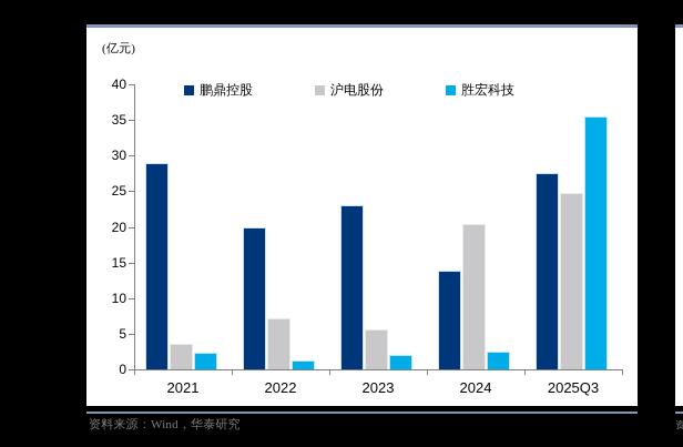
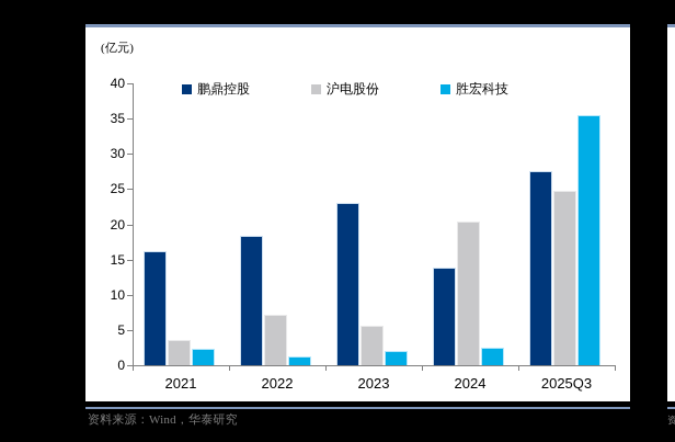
鹏鼎控股/2021: 29 -> 16
鹏鼎控股/2022: 20 -> 18
